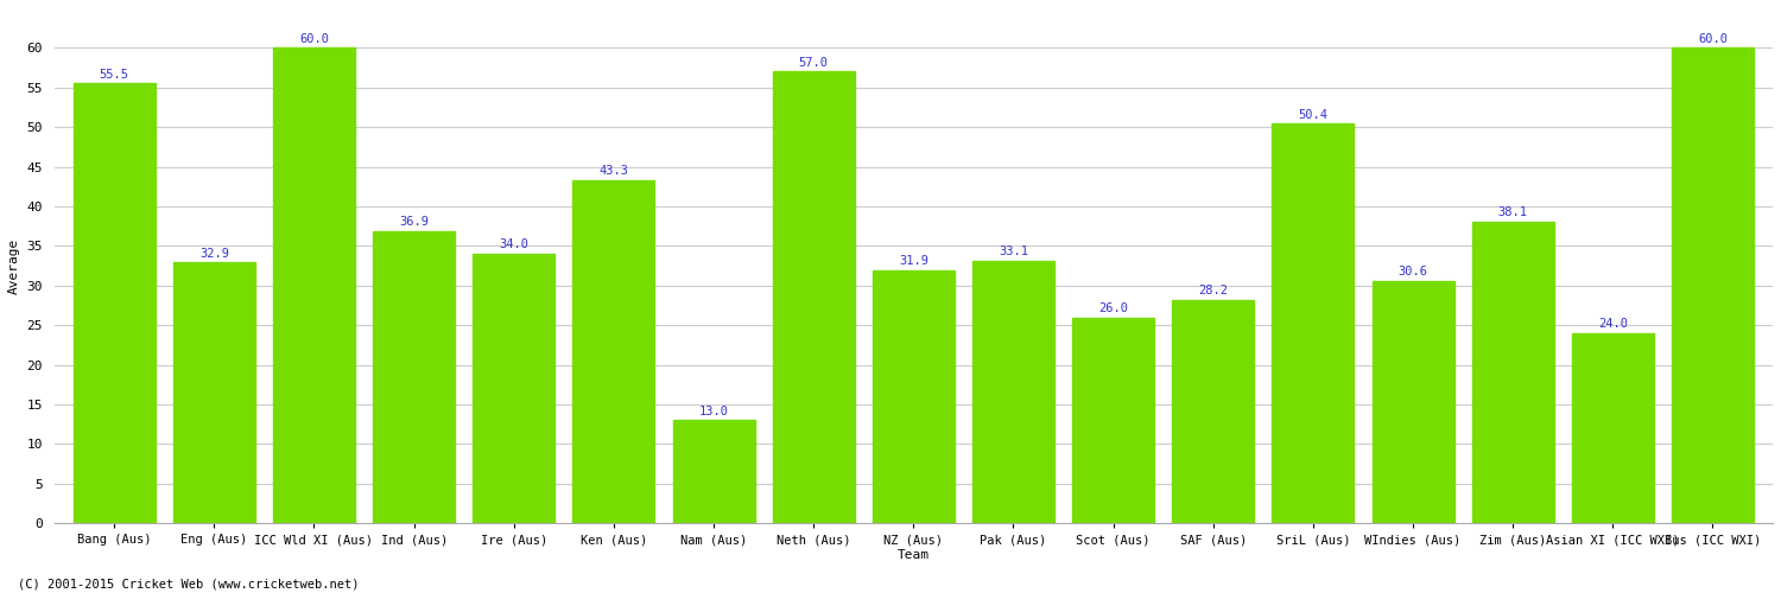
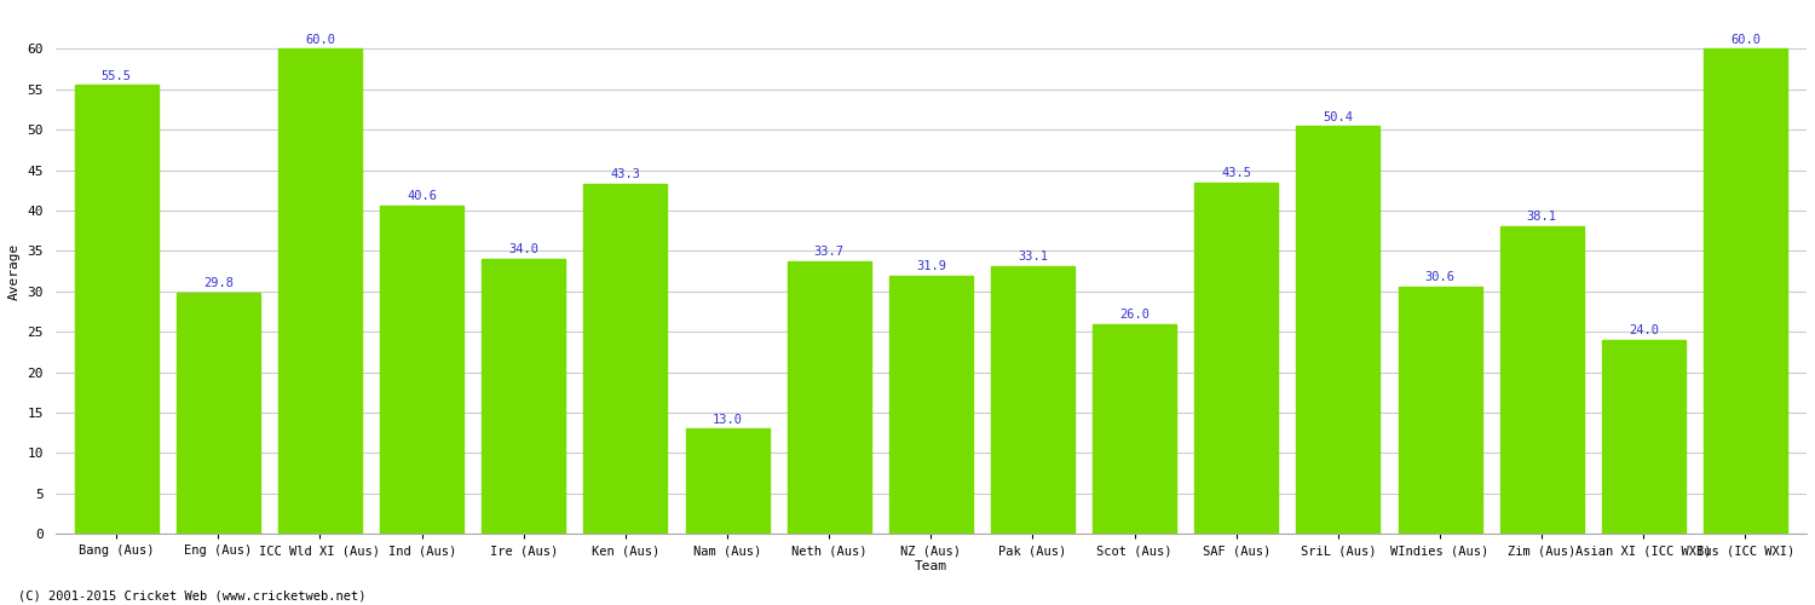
Eng (Aus): 32.9 -> 29.8
Ind (Aus): 36.9 -> 40.6
Neth (Aus): 57.0 -> 33.7
SAF (Aus): 28.2 -> 43.5
